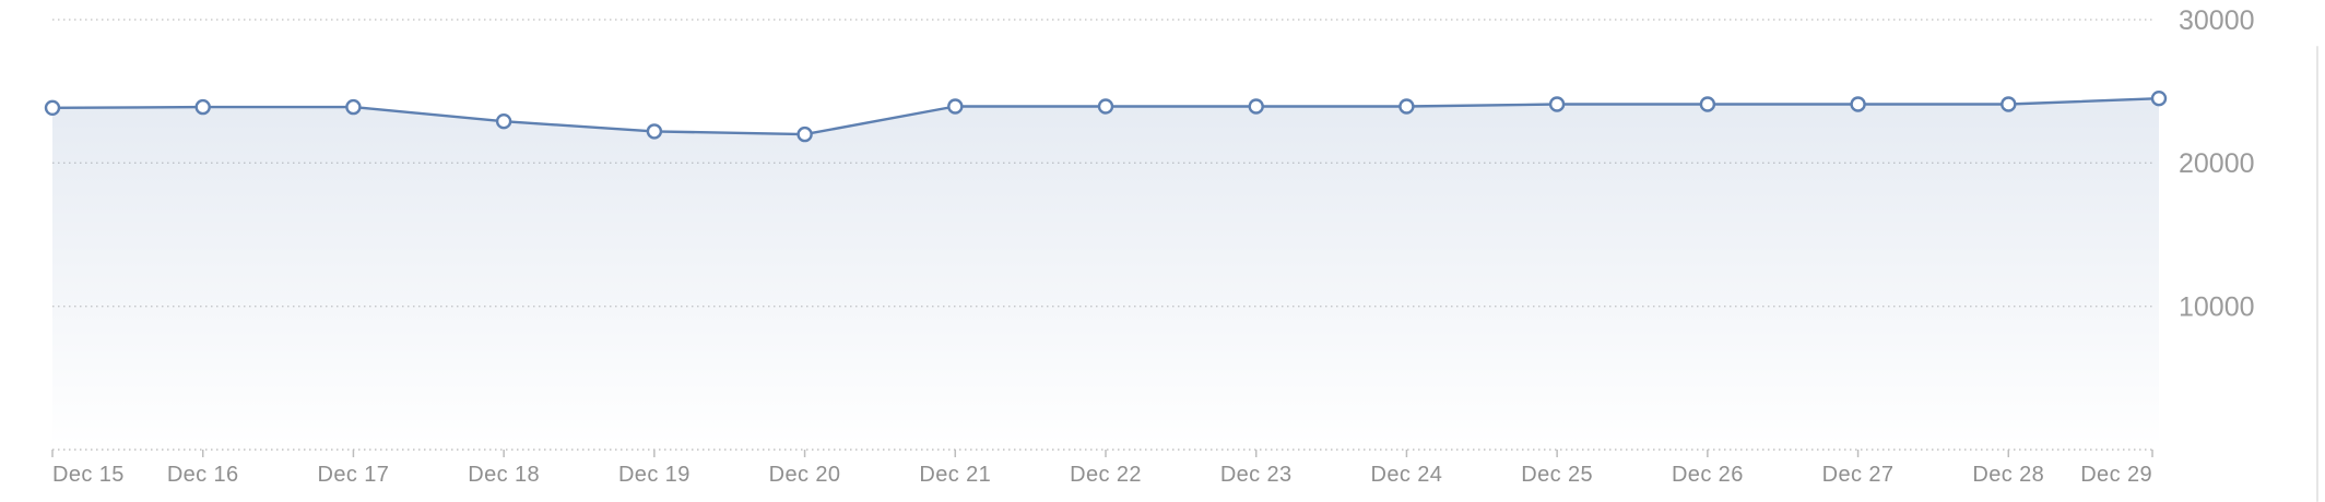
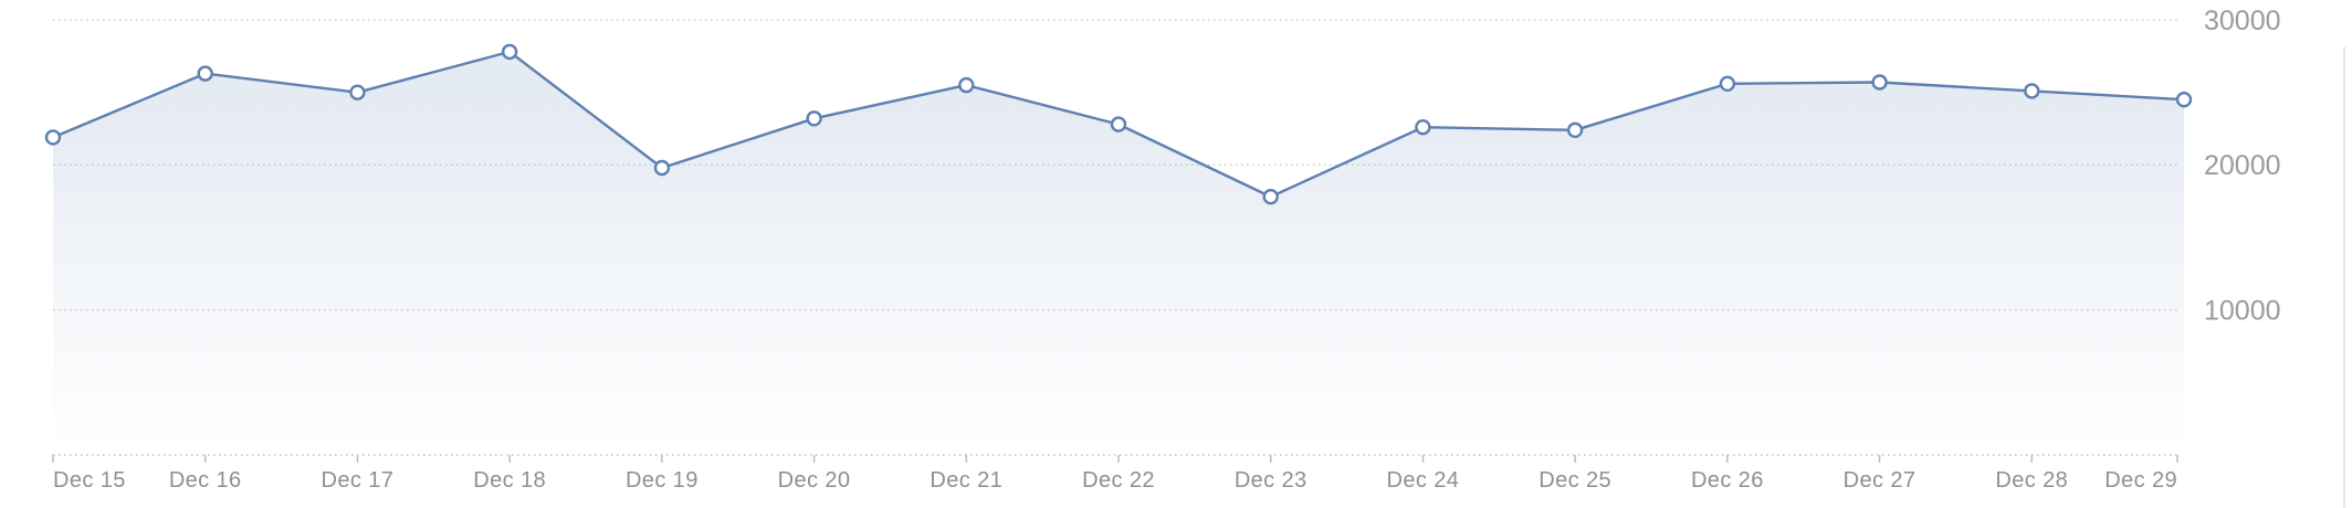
Dec 15: 23800 -> 21900
Dec 16: 23900 -> 26300
Dec 17: 23900 -> 25000
Dec 18: 22900 -> 27800
Dec 19: 22200 -> 19800
Dec 20: 22000 -> 23200
Dec 21: 24000 -> 25500
Dec 22: 24000 -> 22800
Dec 23: 24000 -> 17800
Dec 24: 24000 -> 22600
Dec 25: 24100 -> 22400
Dec 26: 24100 -> 25600
Dec 27: 24100 -> 25700
Dec 28: 24100 -> 25100
